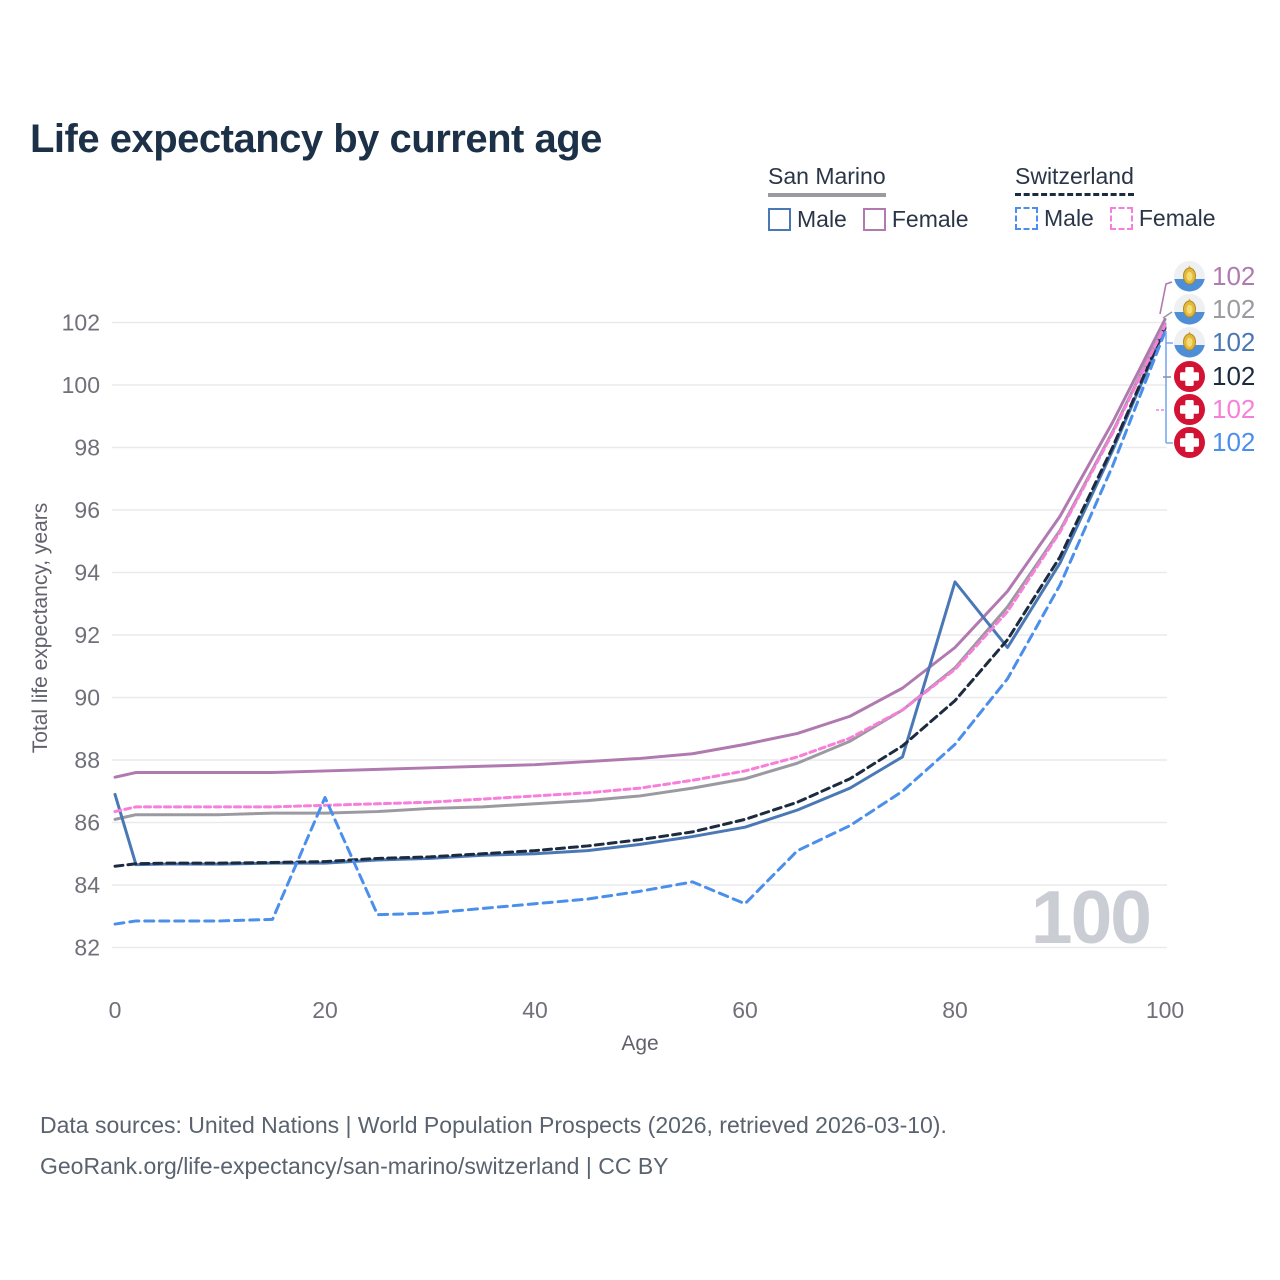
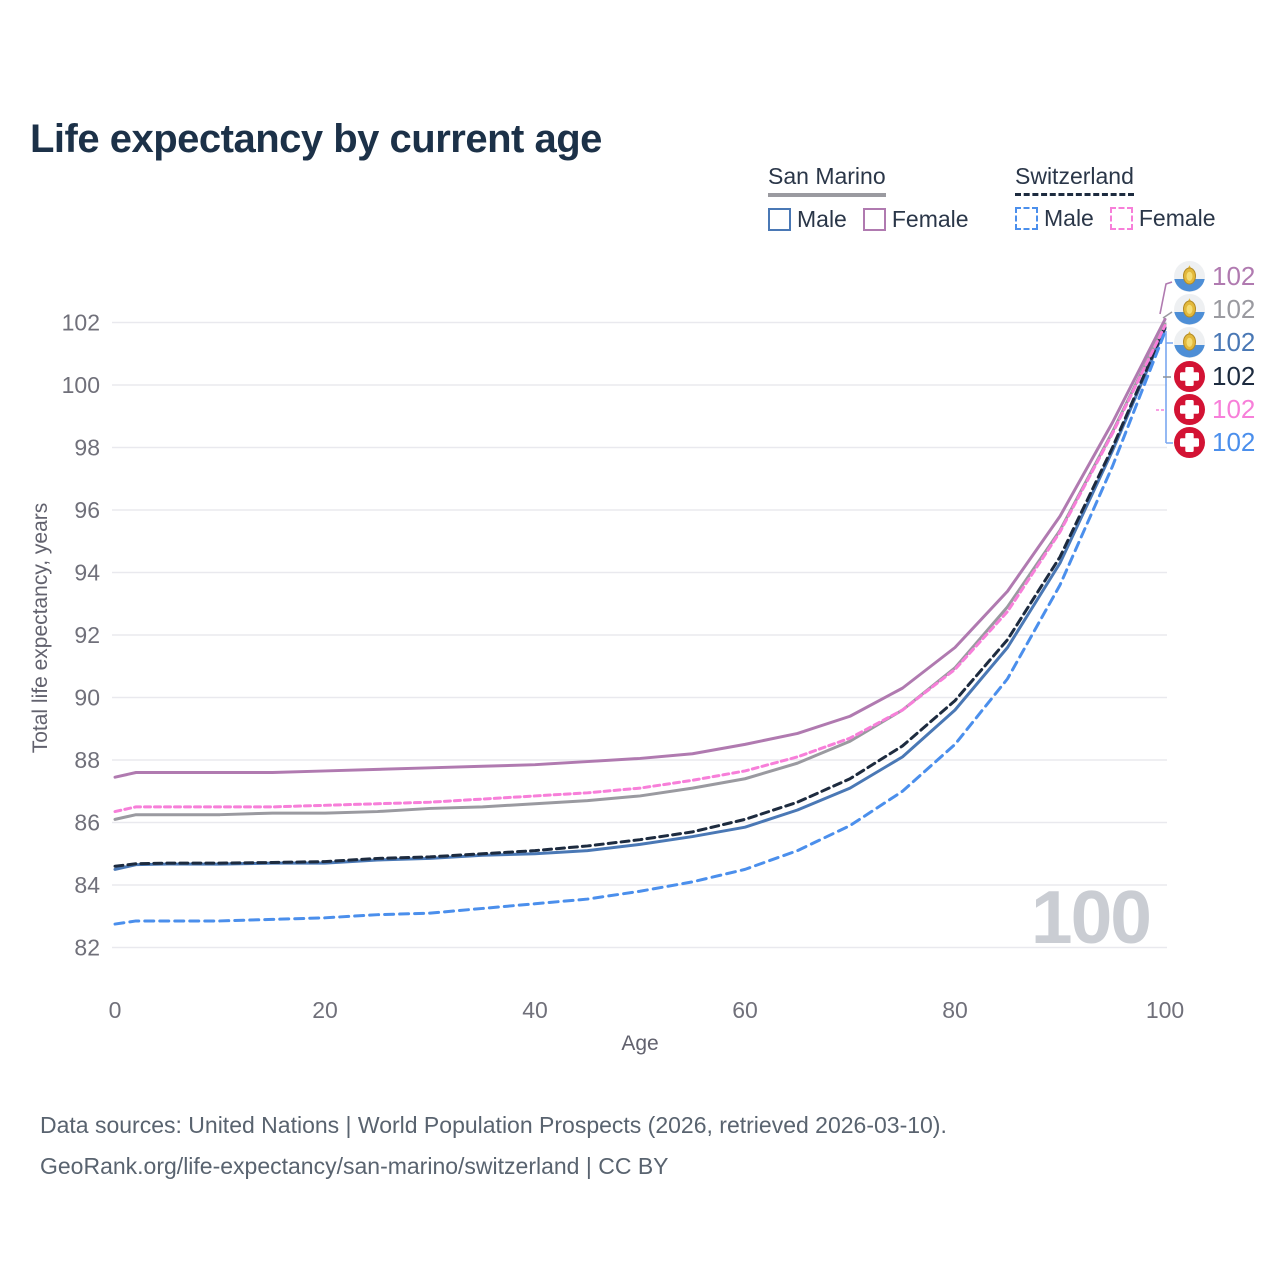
San Marino Male/0: 86.9 -> 84.5
Switzerland Male/20: 86.8 -> 83.0
Switzerland Male/60: 83.4 -> 84.5
San Marino Male/80: 93.7 -> 89.6
